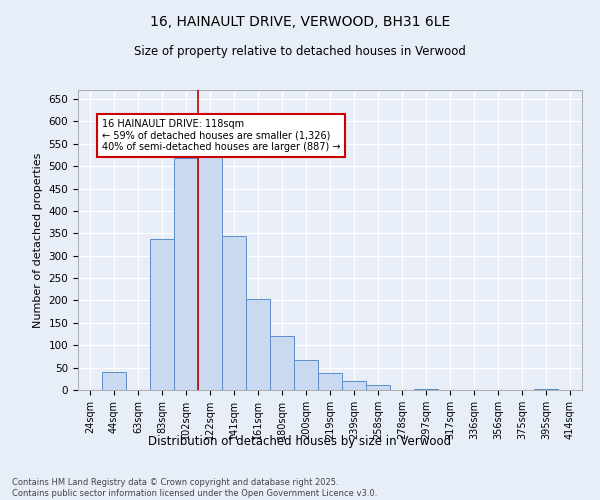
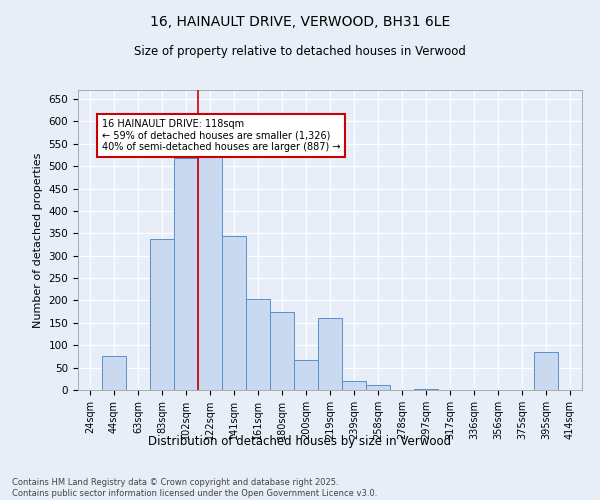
44sqm: 41 -> 75
180sqm: 120 -> 175
219sqm: 38 -> 160
395sqm: 2 -> 85
